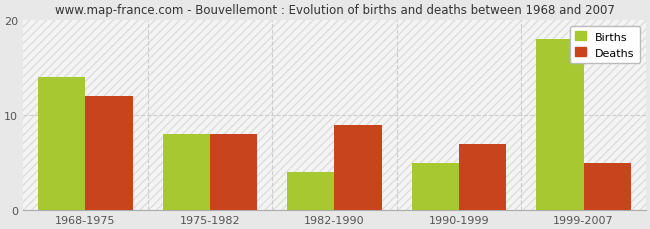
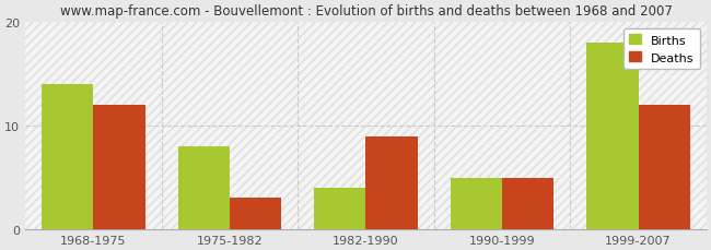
Deaths/1975-1982: 8 -> 3
Deaths/1990-1999: 7 -> 5
Deaths/1999-2007: 5 -> 12
